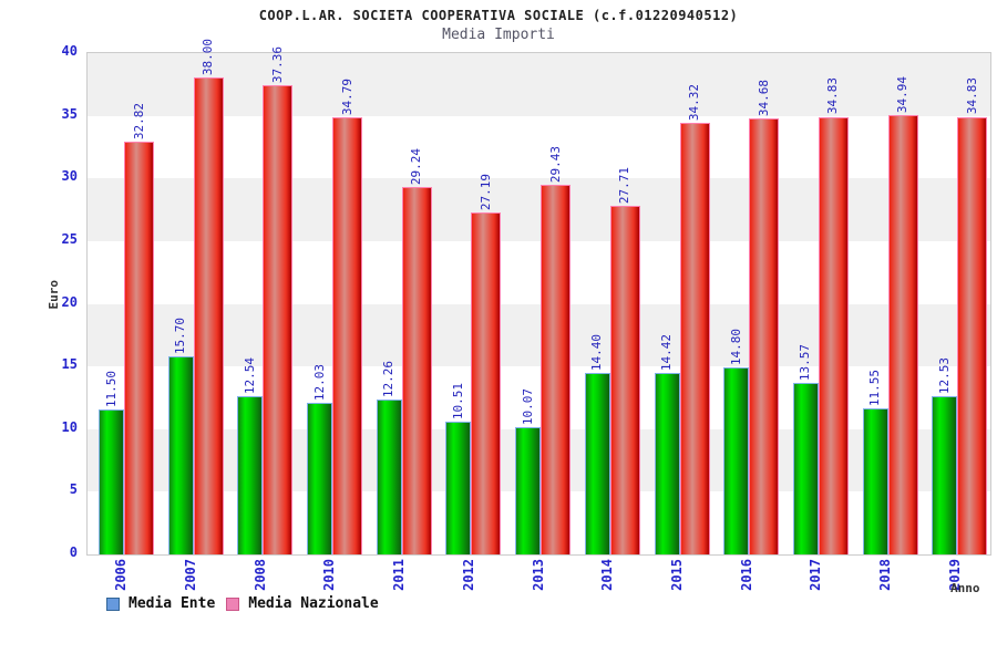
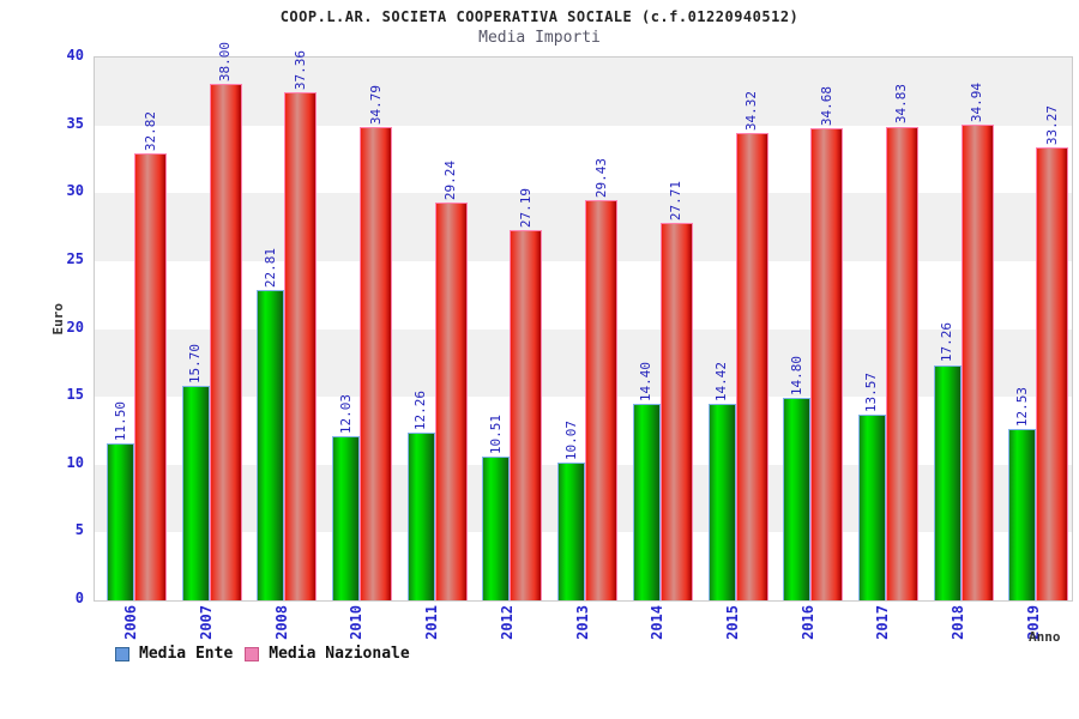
Media Ente/2008: 12.54 -> 22.81
Media Ente/2018: 11.55 -> 17.26
Media Nazionale/2019: 34.83 -> 33.27
